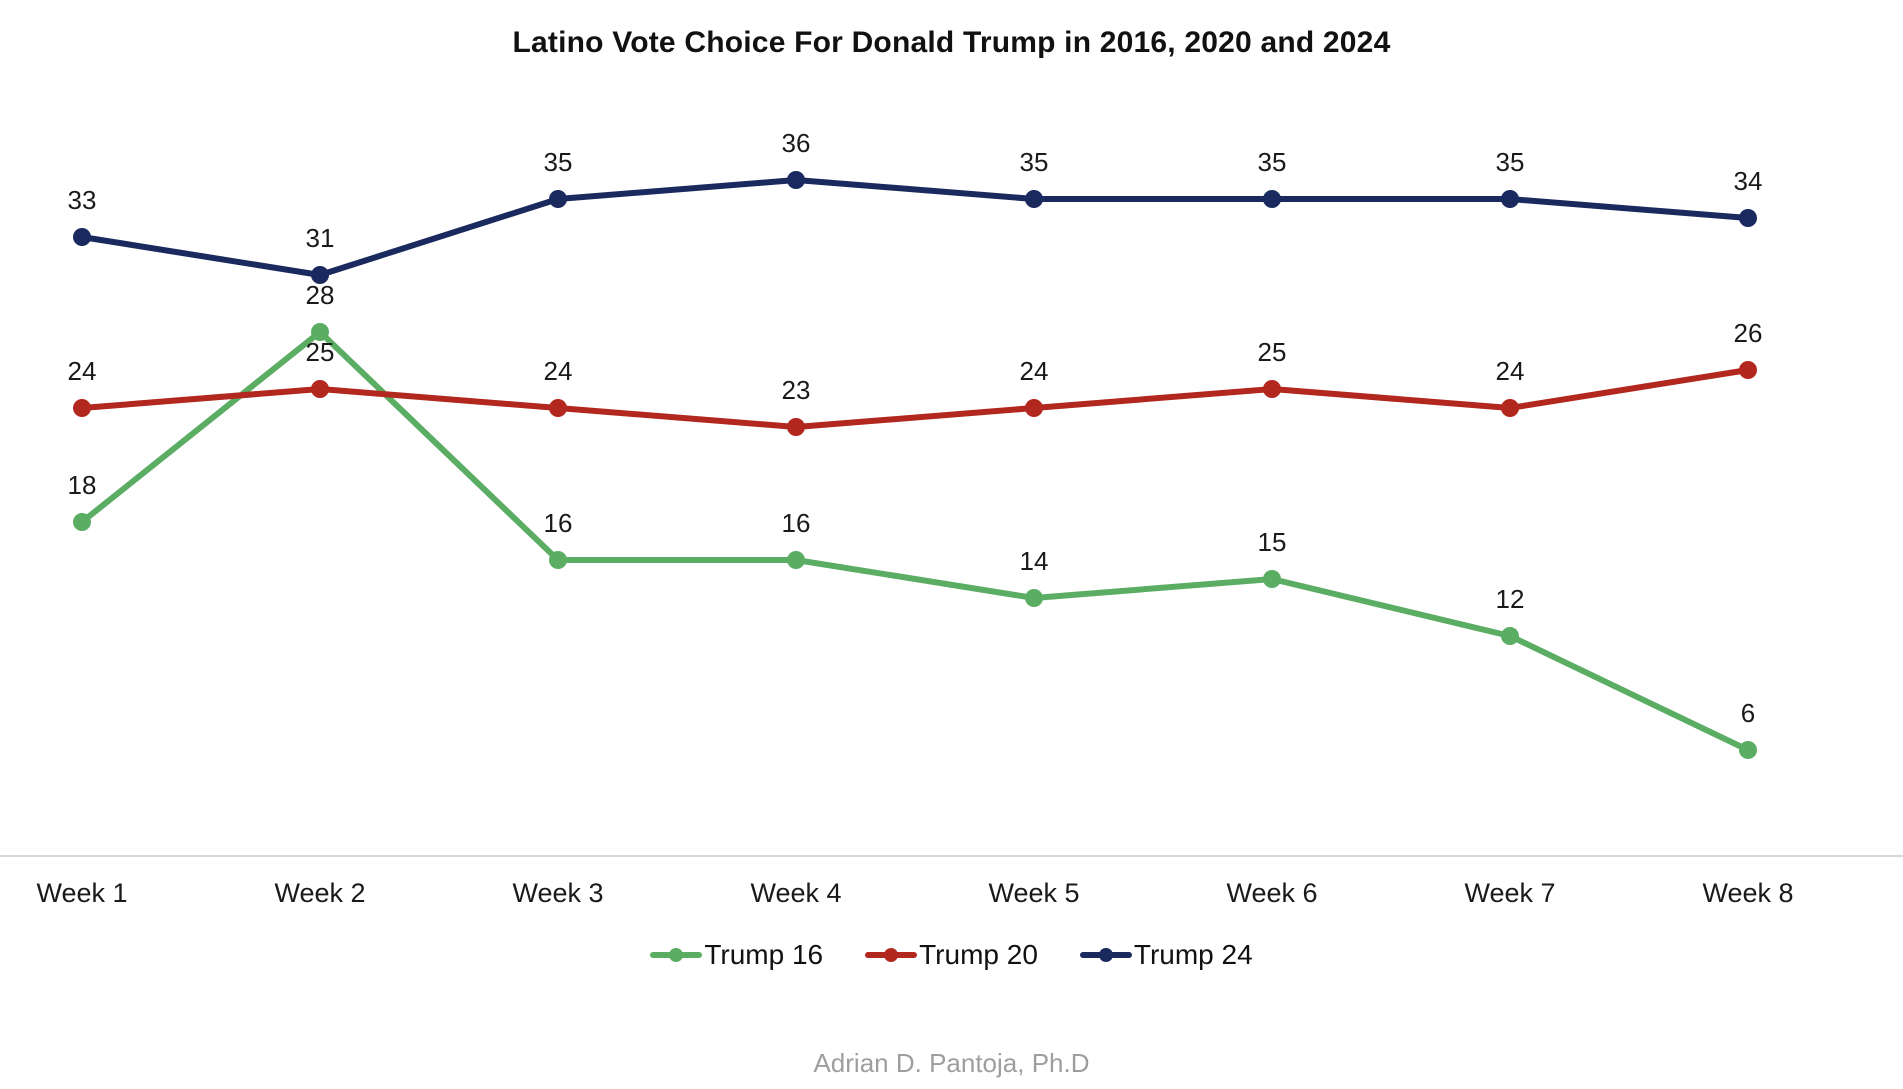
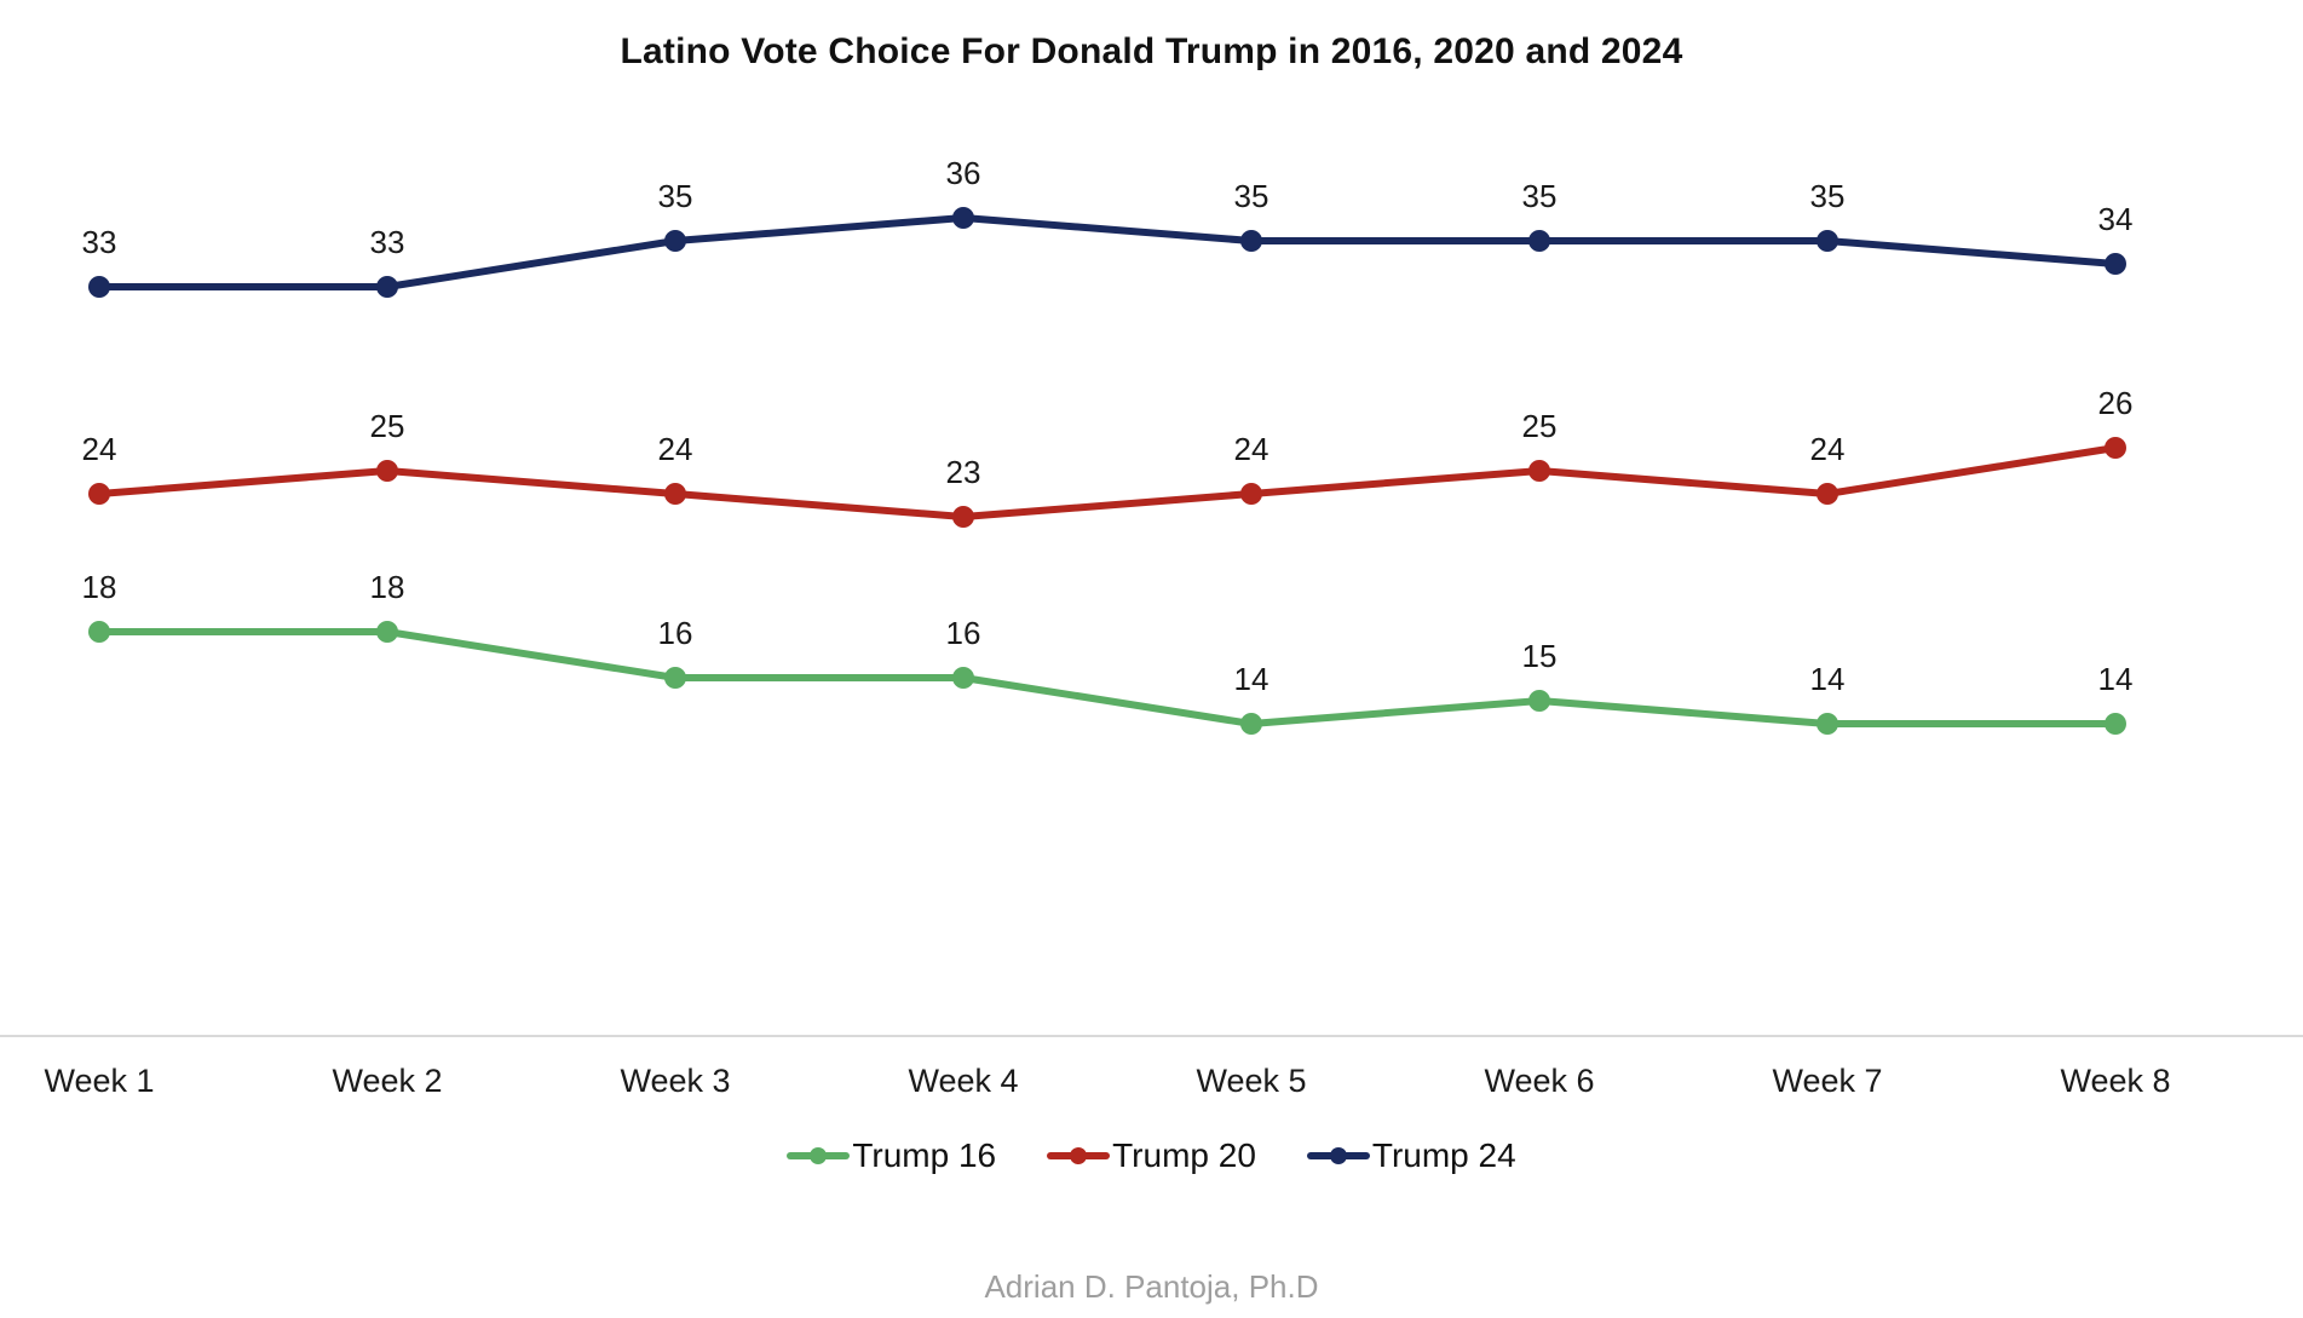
Trump 16/Week 2: 28 -> 18
Trump 24/Week 2: 31 -> 33
Trump 16/Week 7: 12 -> 14
Trump 16/Week 8: 6 -> 14
